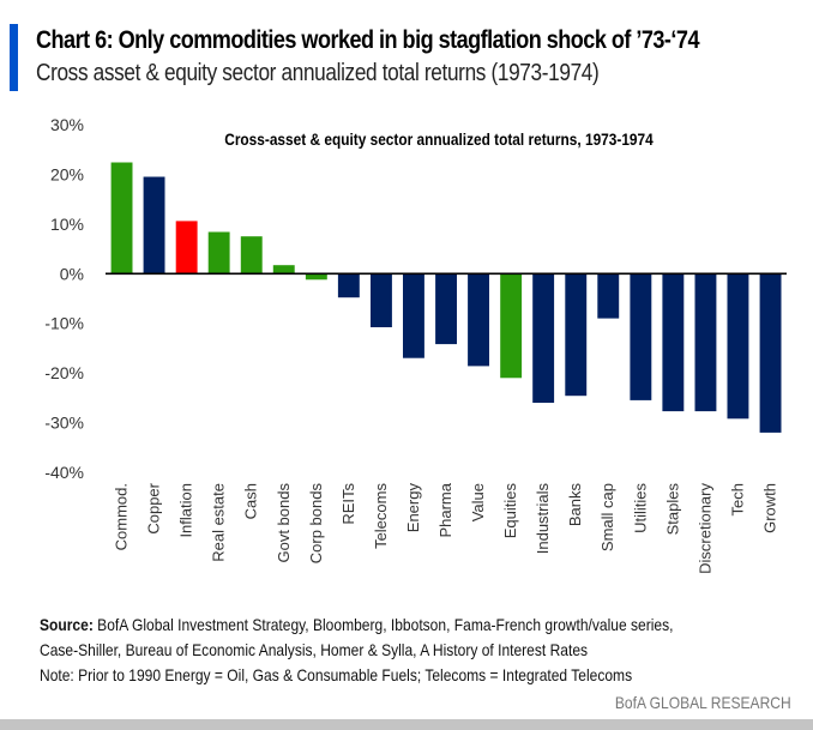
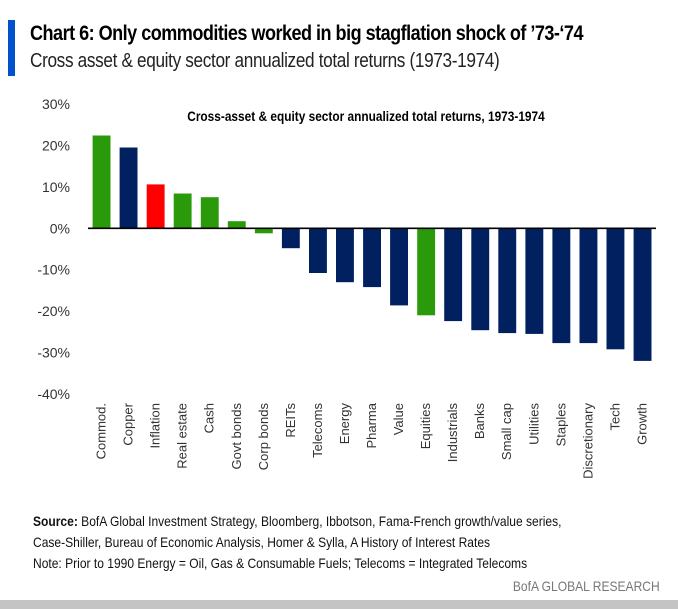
Energy: -17% -> -13%
Industrials: -26% -> -22%
Small cap: -9% -> -25%
